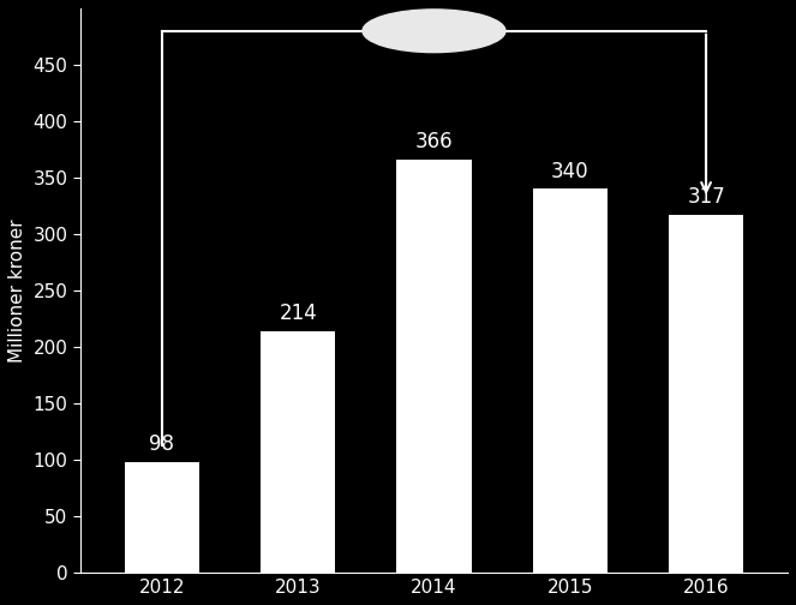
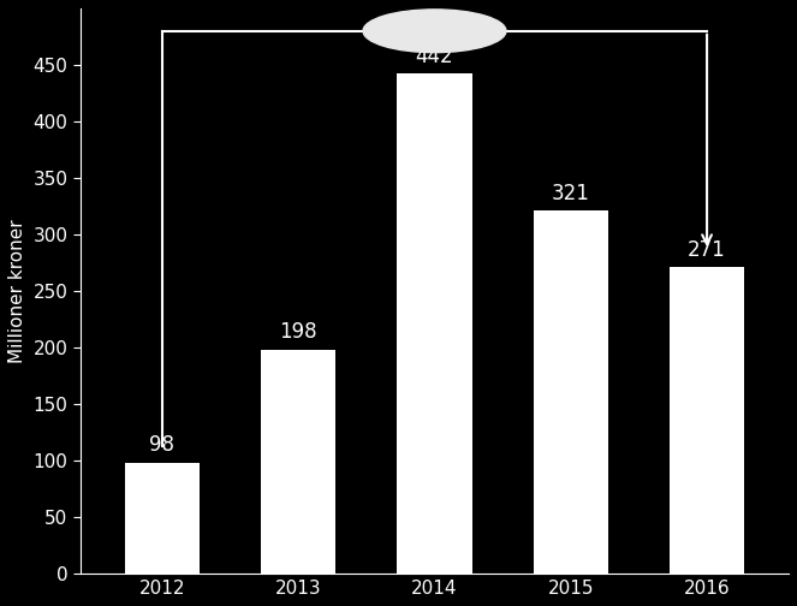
2013: 214 -> 198
2014: 366 -> 442
2015: 340 -> 321
2016: 317 -> 271
